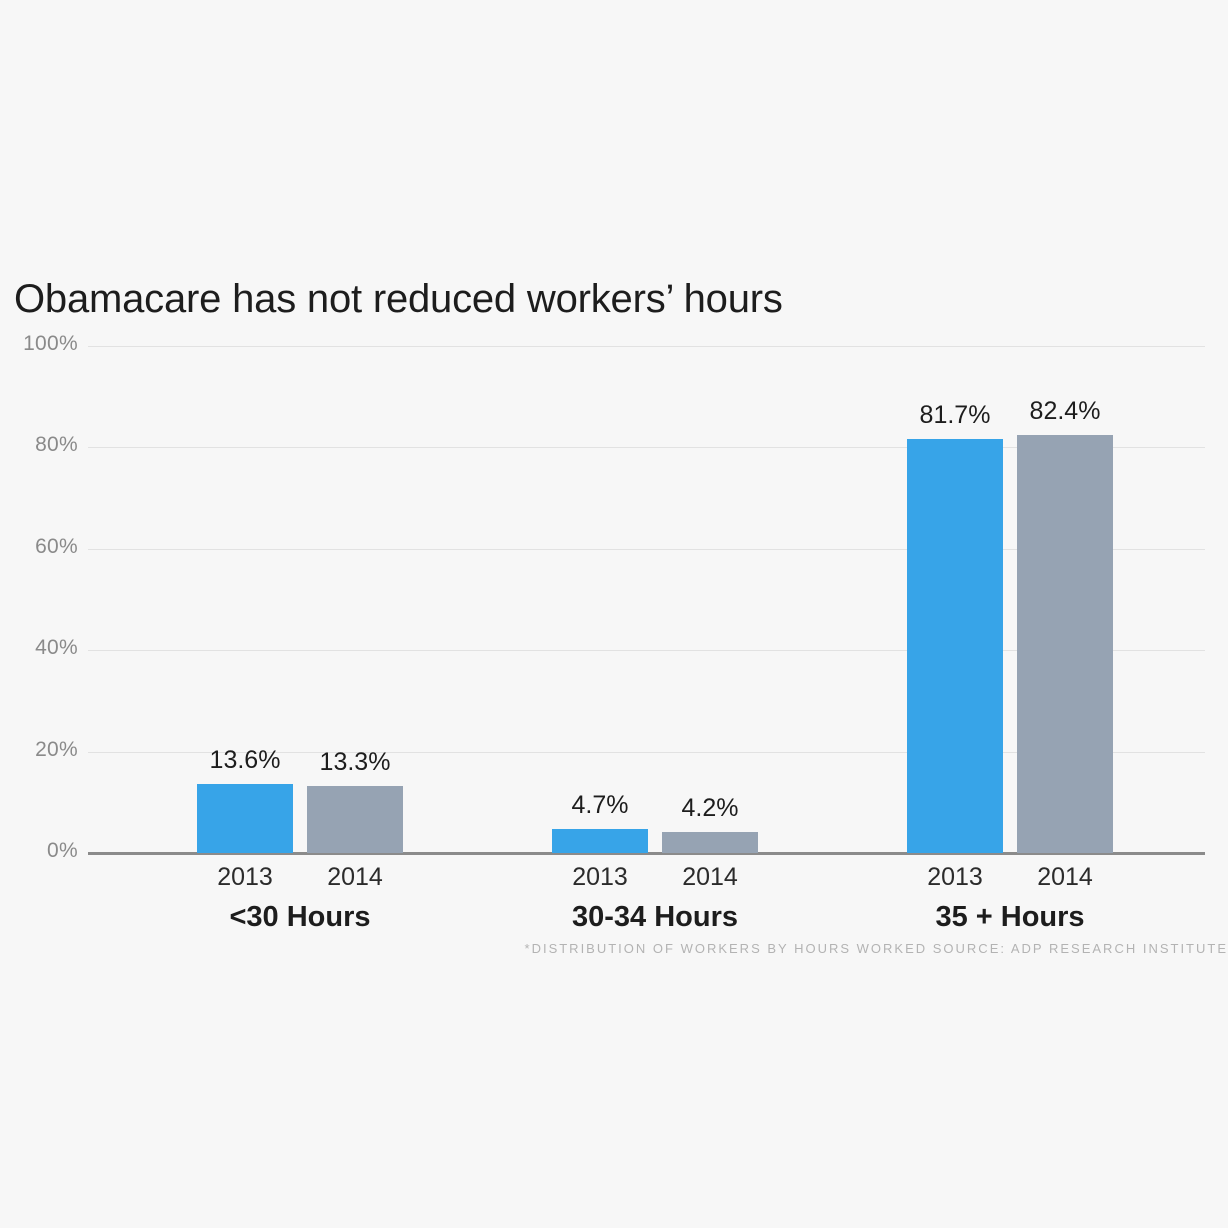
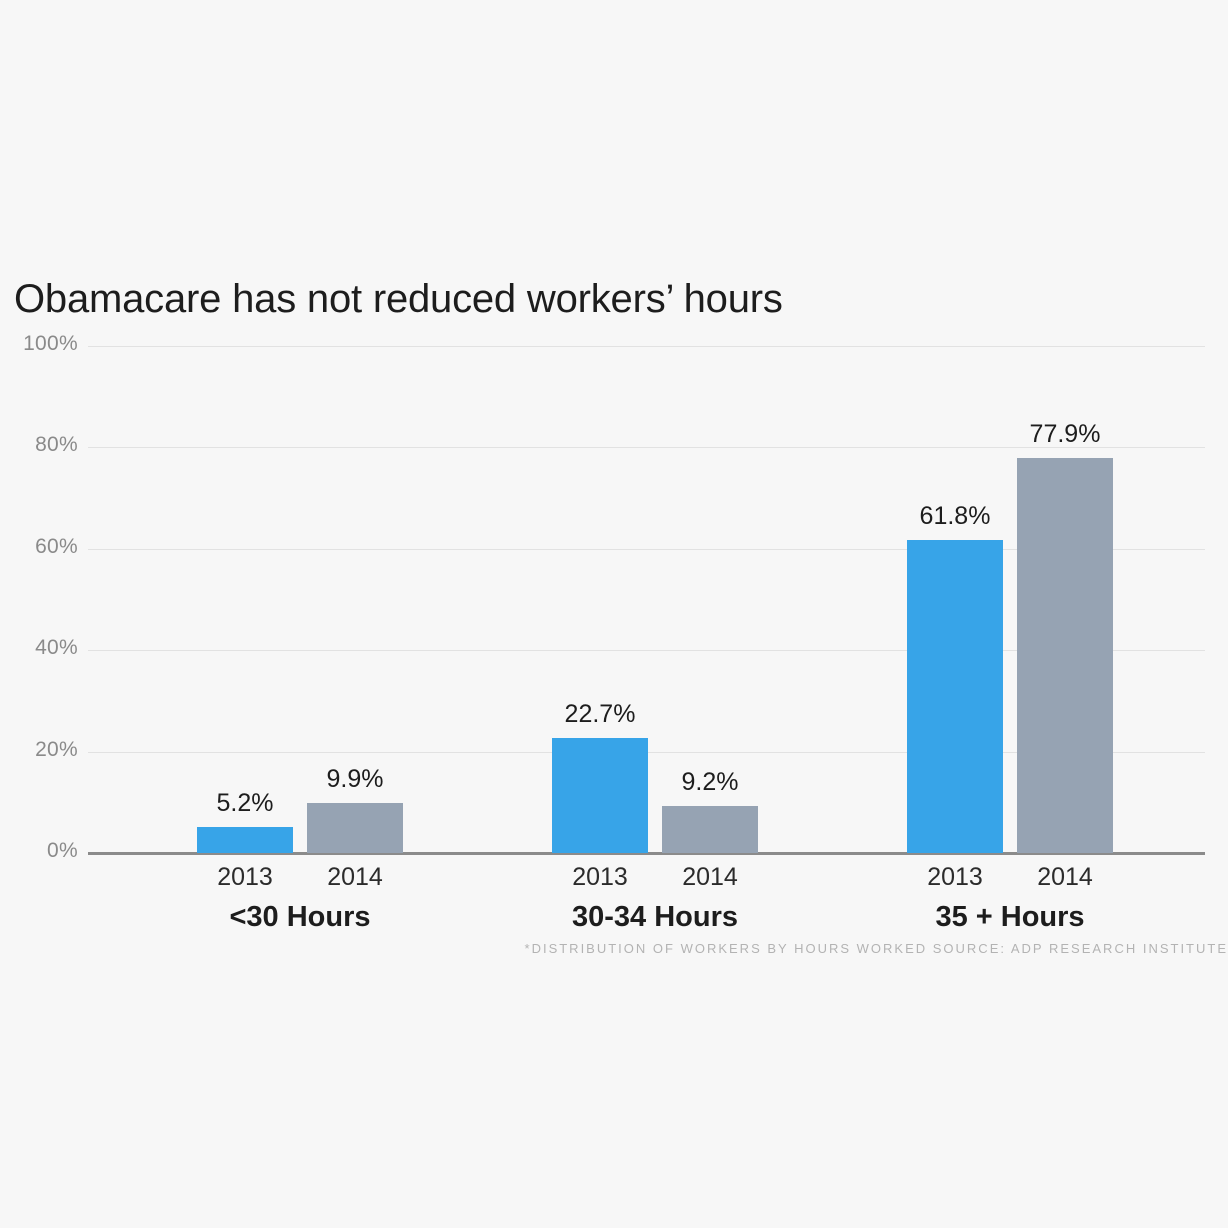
2013/<30 Hours: 13.6% -> 5.2%
2014/<30 Hours: 13.3% -> 9.9%
2013/30-34 Hours: 4.7% -> 22.7%
2014/30-34 Hours: 4.2% -> 9.2%
2013/35 + Hours: 81.7% -> 61.8%
2014/35 + Hours: 82.4% -> 77.9%
